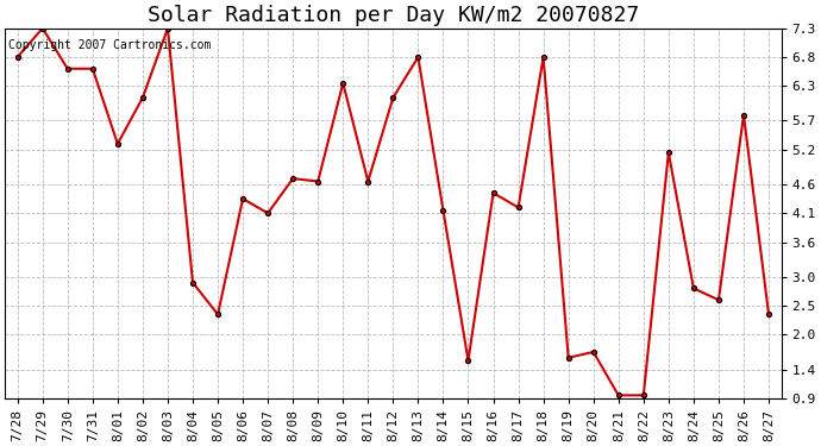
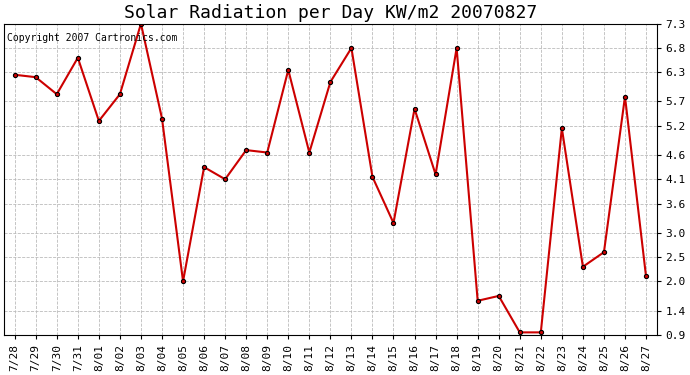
7/28: 6.80 -> 6.25
7/29: 7.30 -> 6.20
7/30: 6.60 -> 5.85
8/02: 6.10 -> 5.85
8/04: 2.90 -> 5.35
8/05: 2.35 -> 2.00
8/15: 1.55 -> 3.20
8/16: 4.45 -> 5.55
8/24: 2.80 -> 2.30
8/27: 2.35 -> 2.10
